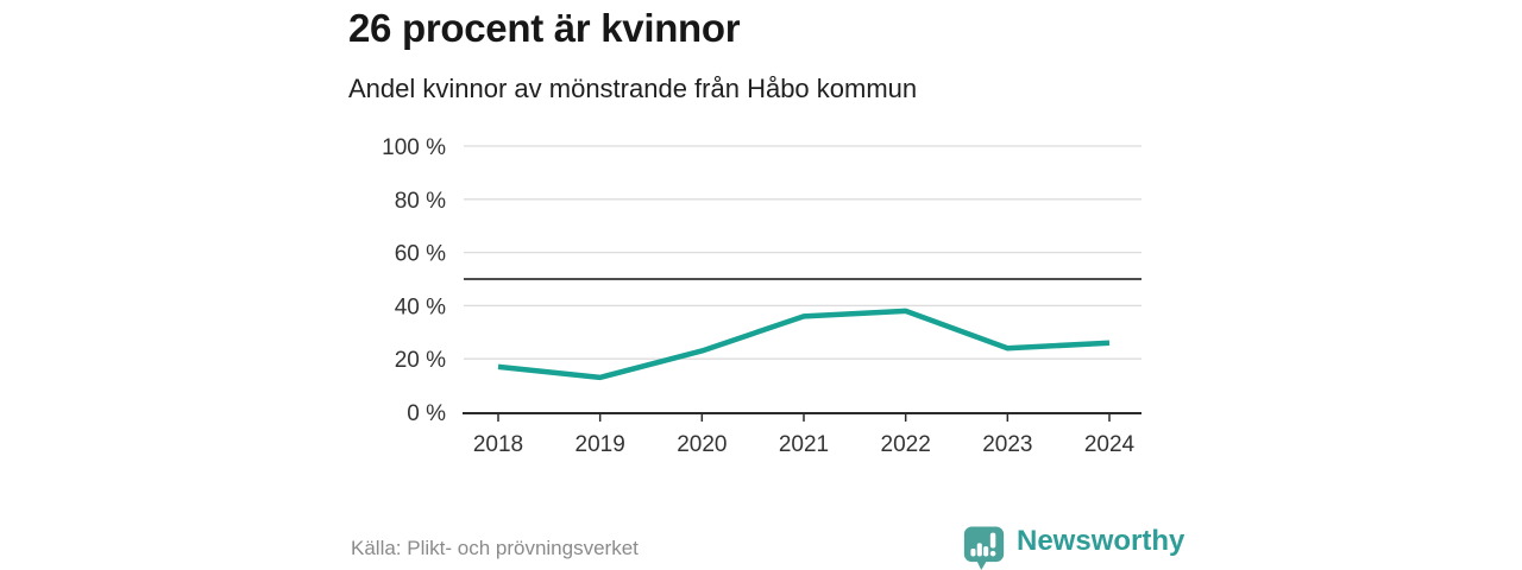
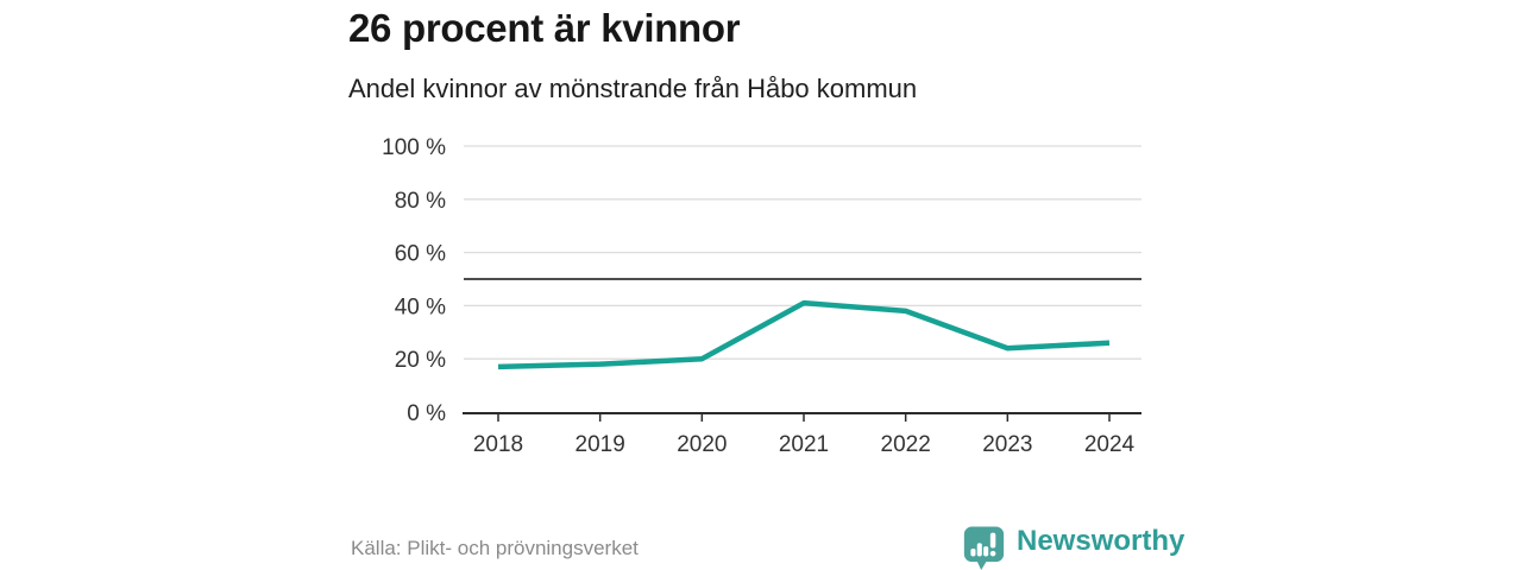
2019: 13% -> 18%
2020: 23% -> 20%
2021: 36% -> 41%
